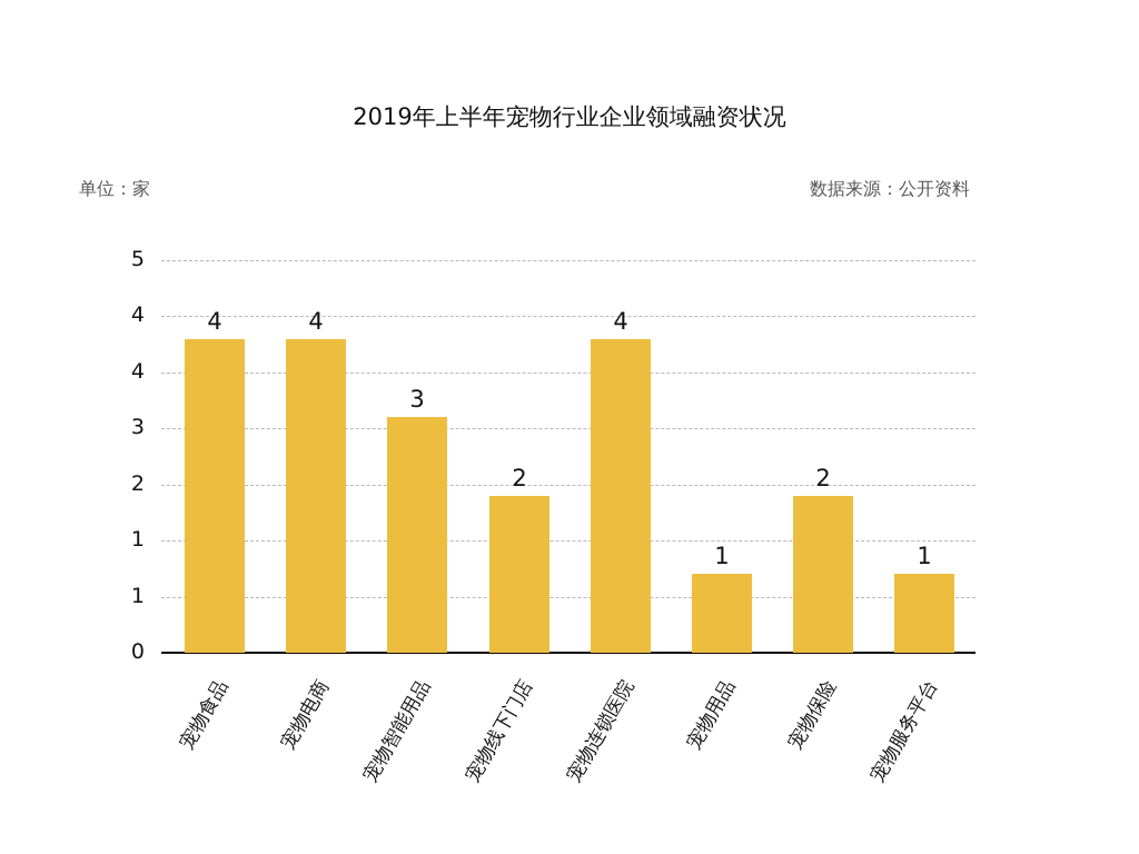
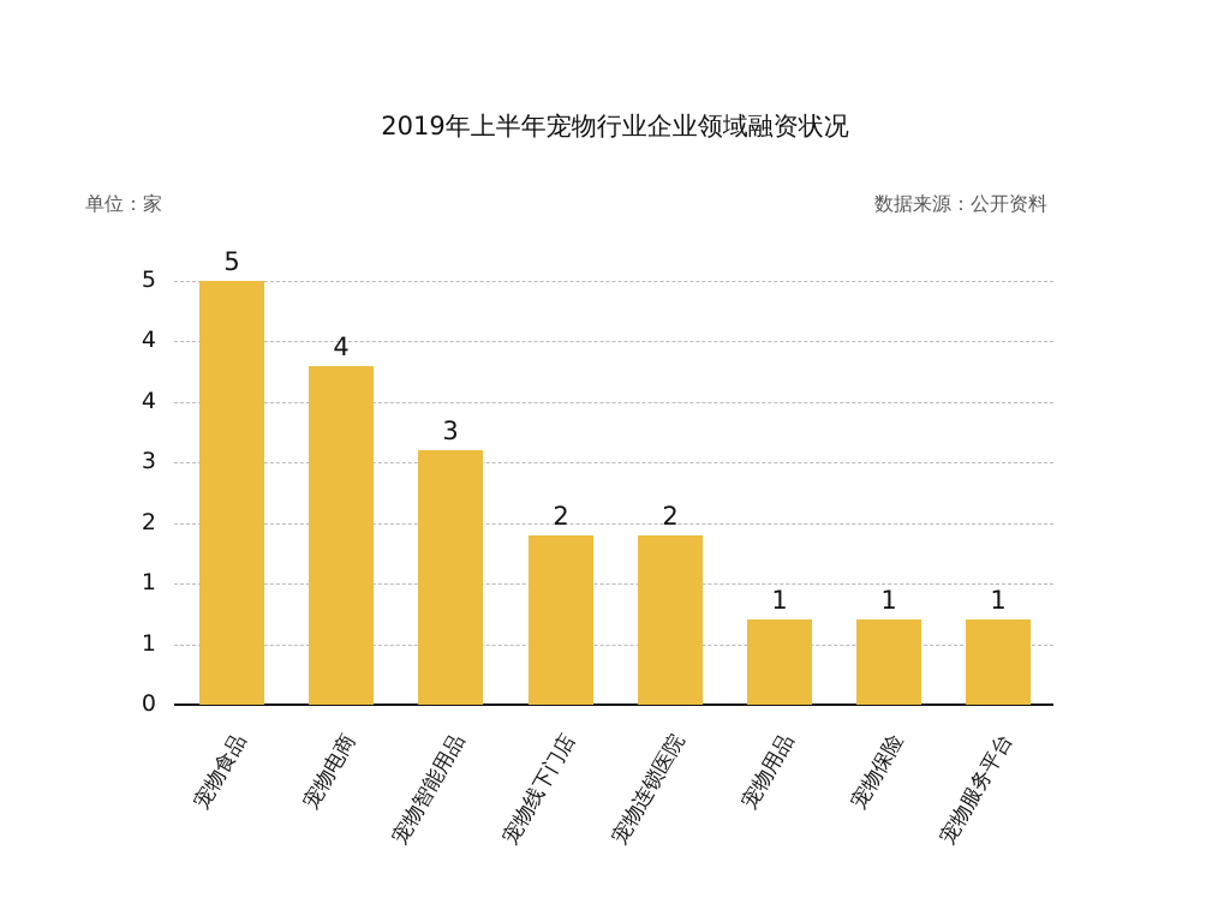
宠物食品: 4 -> 5
宠物连锁医院: 4 -> 2
宠物保险: 2 -> 1
